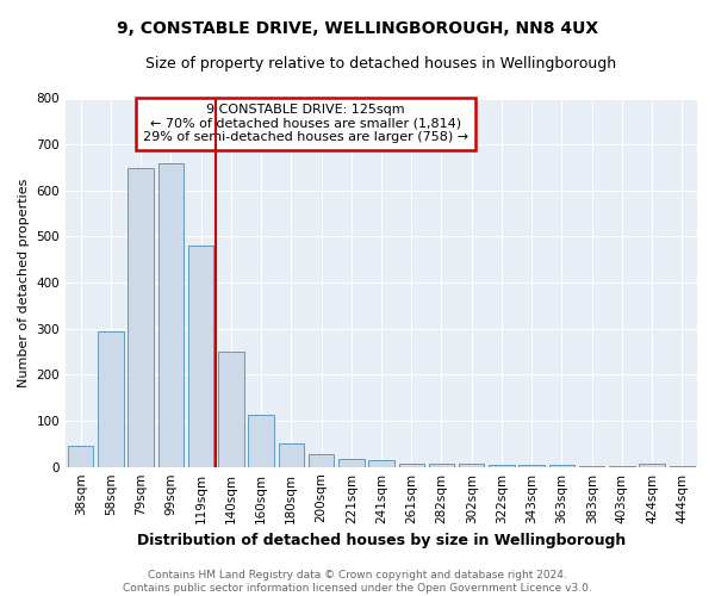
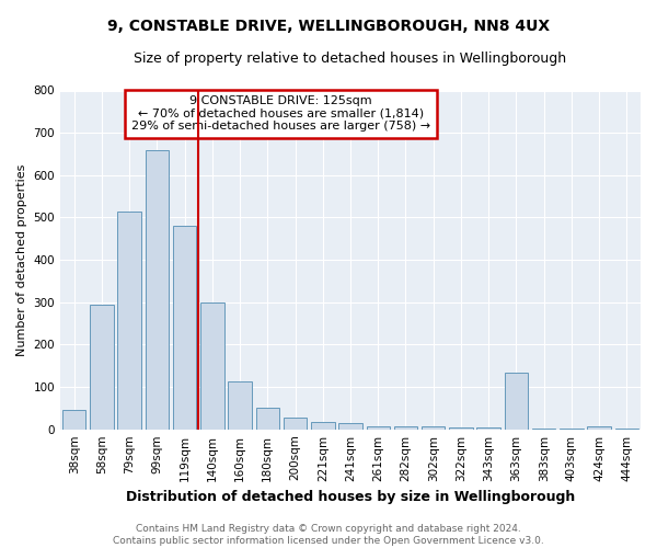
79sqm: 648 -> 515
140sqm: 250 -> 300
363sqm: 5 -> 135
